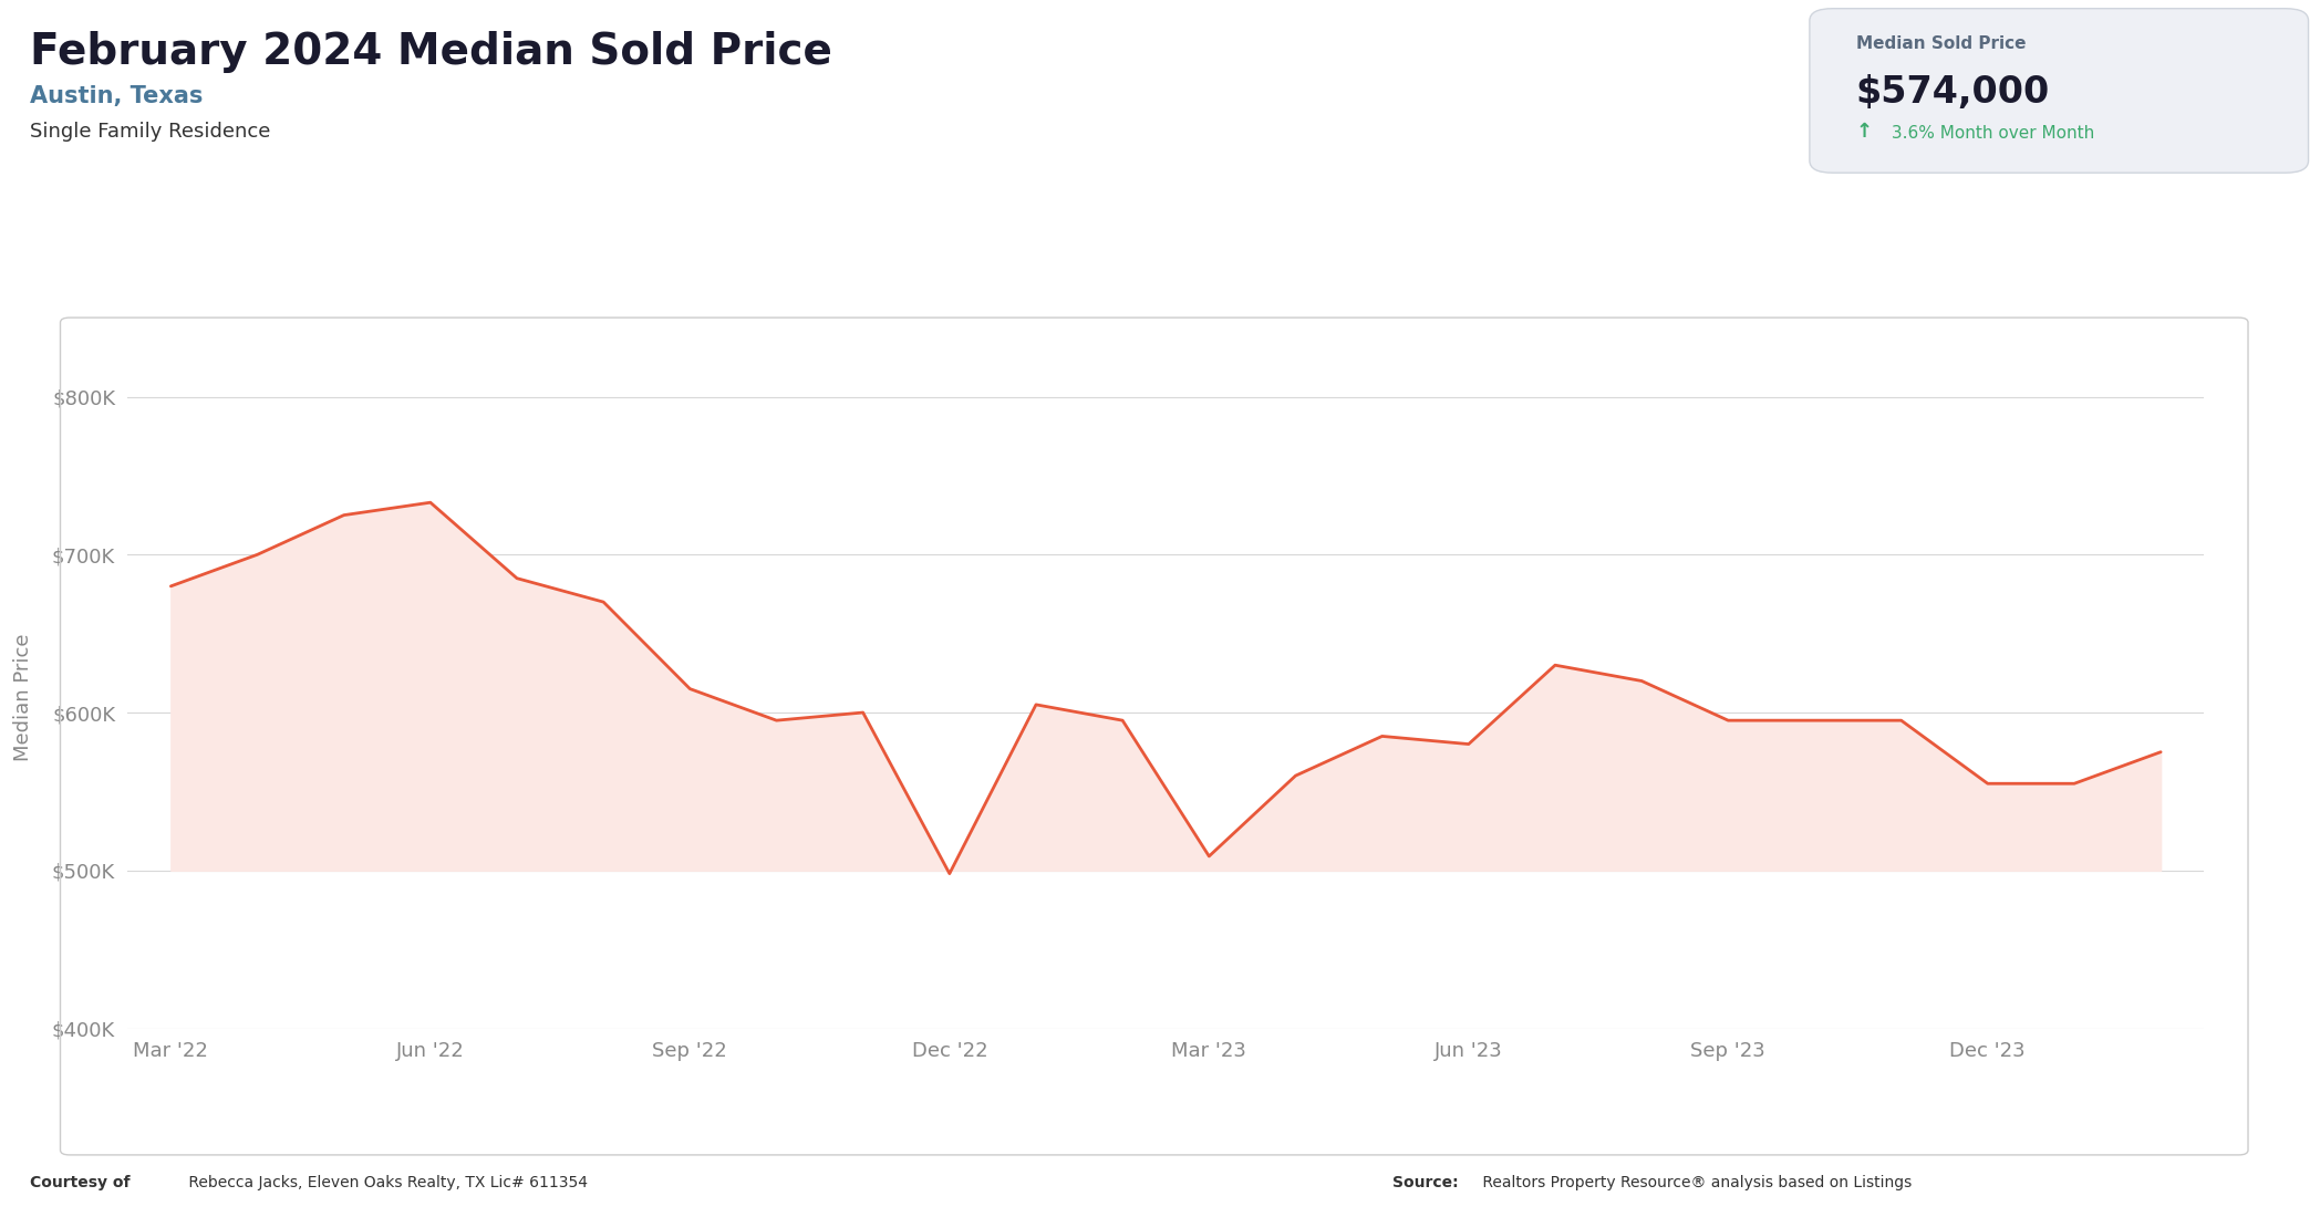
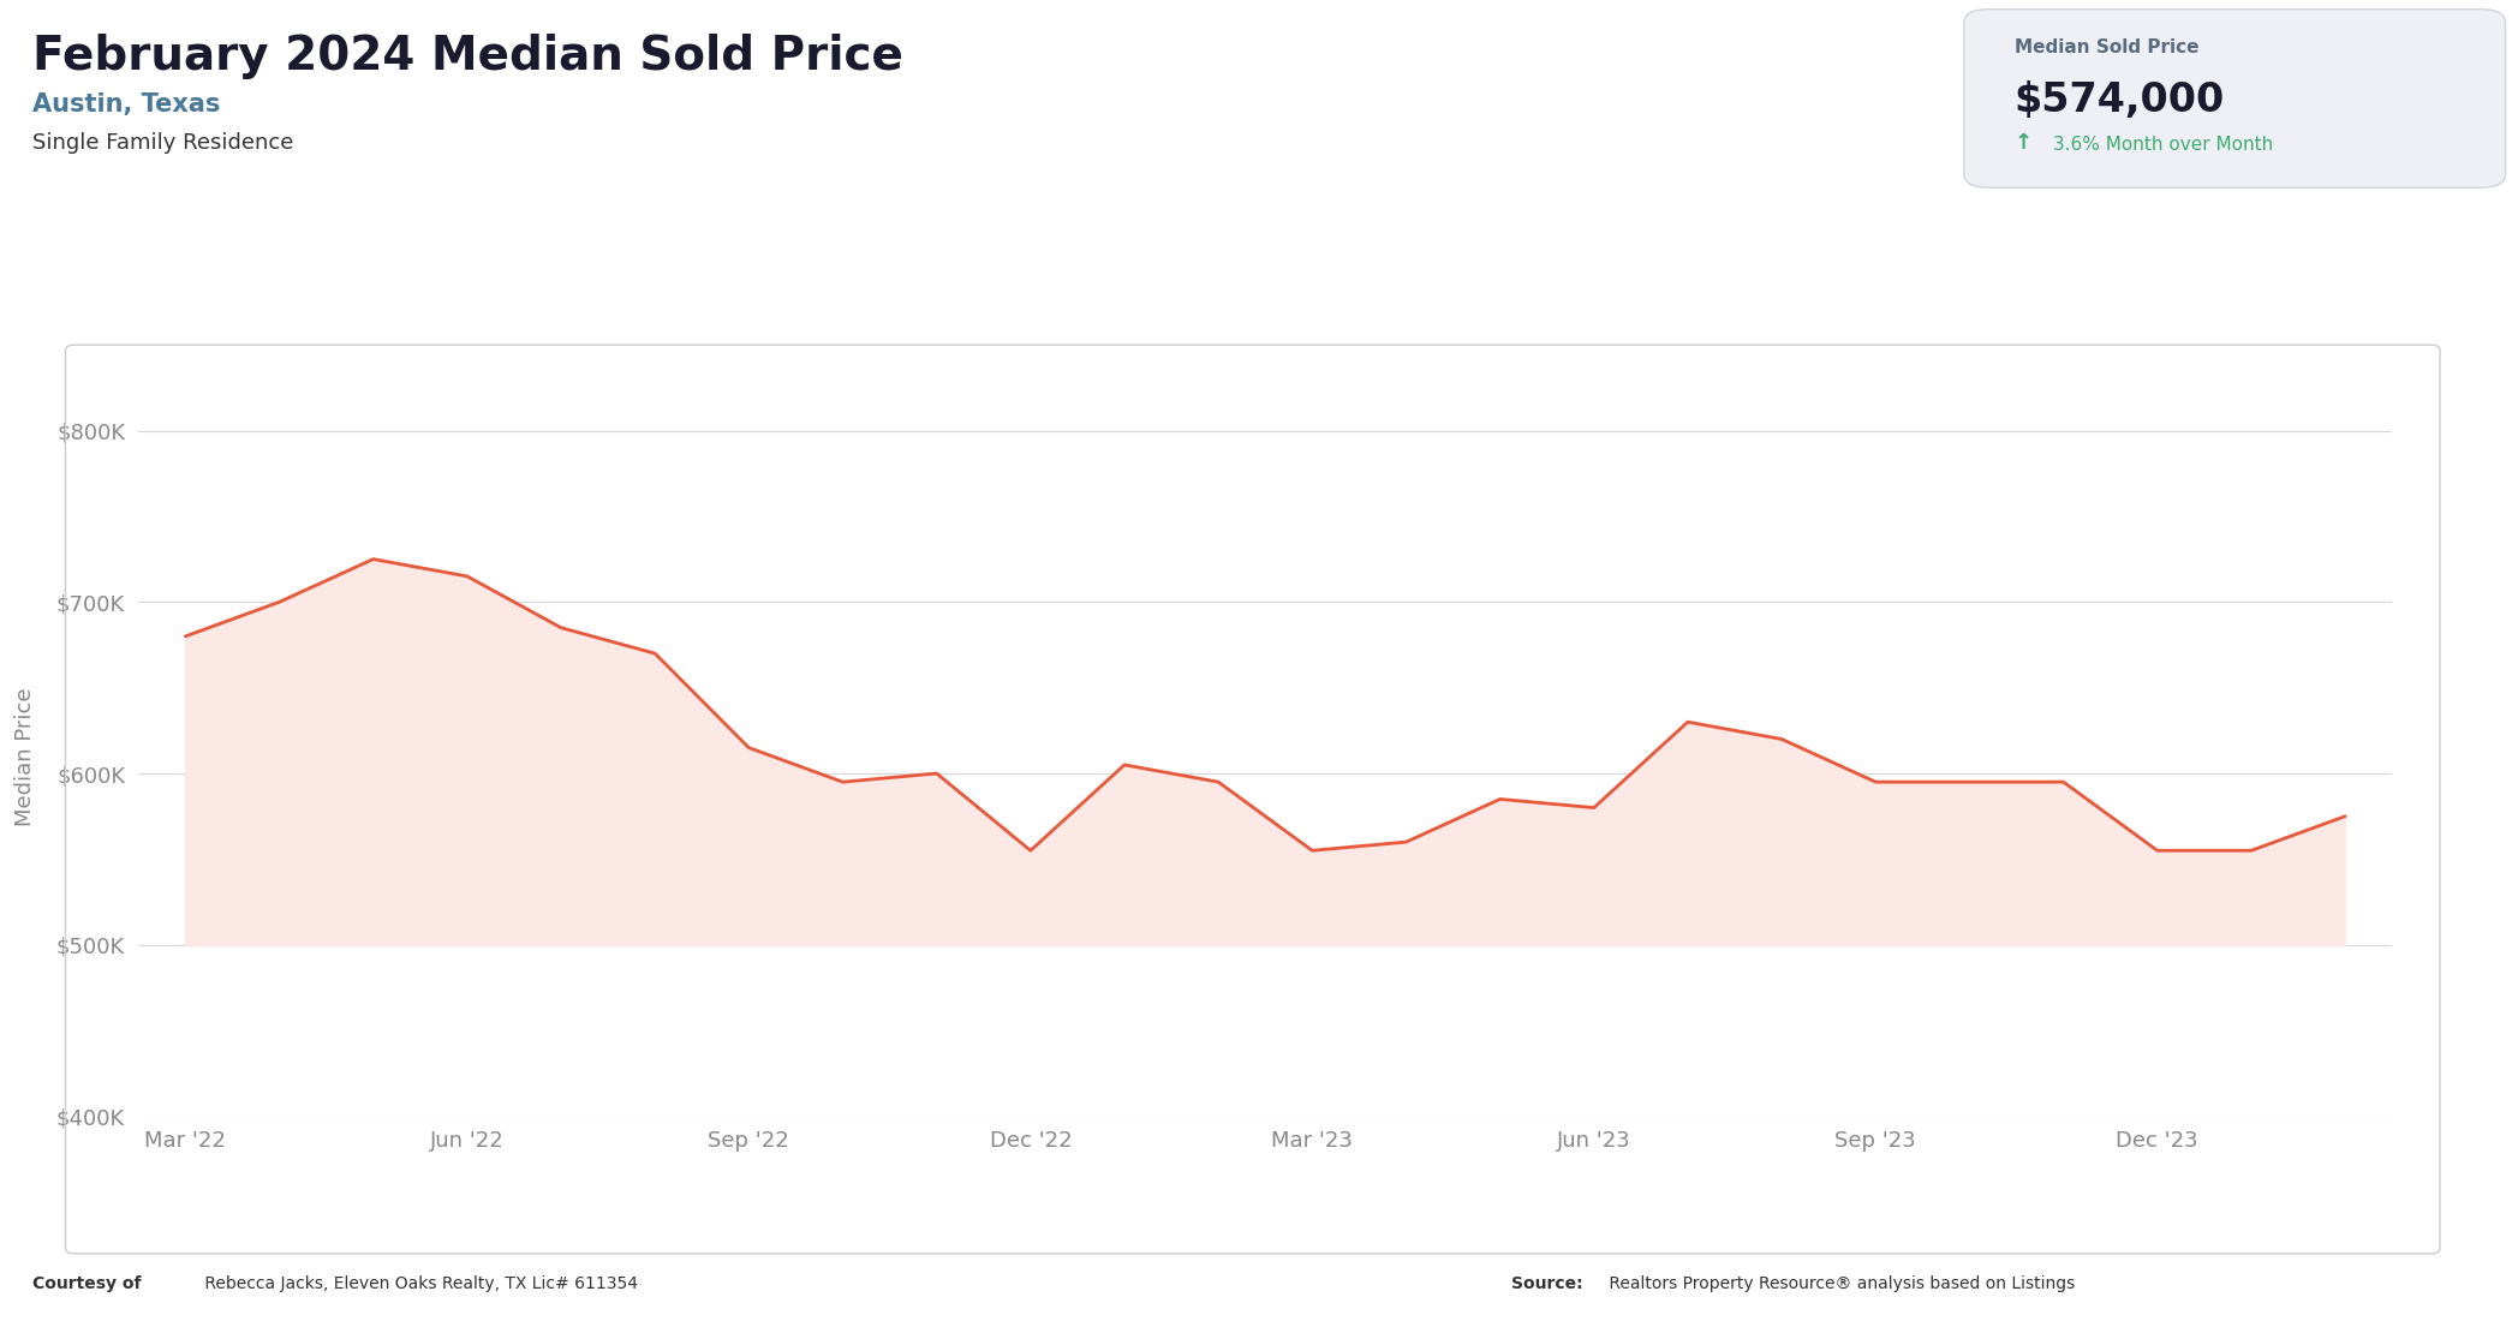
Jun '22: $733K -> $715K
Dec '22: $498K -> $555K
Mar '23: $509K -> $555K
